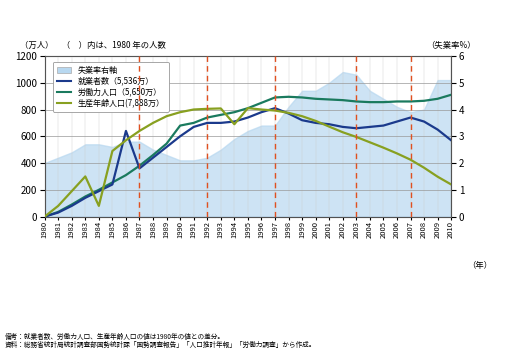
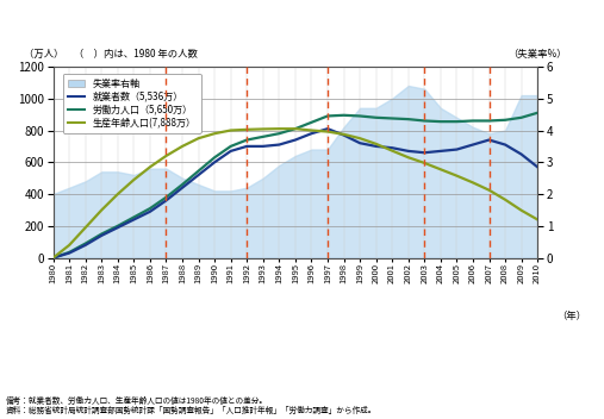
生産年齢人口(7,888万）/1984: 80 -> 400
就業者数（5,536万）/1986: 640 -> 290
労働力人口（5,650万）/1990: 680 -> 630
生産年齢人口(7,888万）/1994: 690 -> 810
